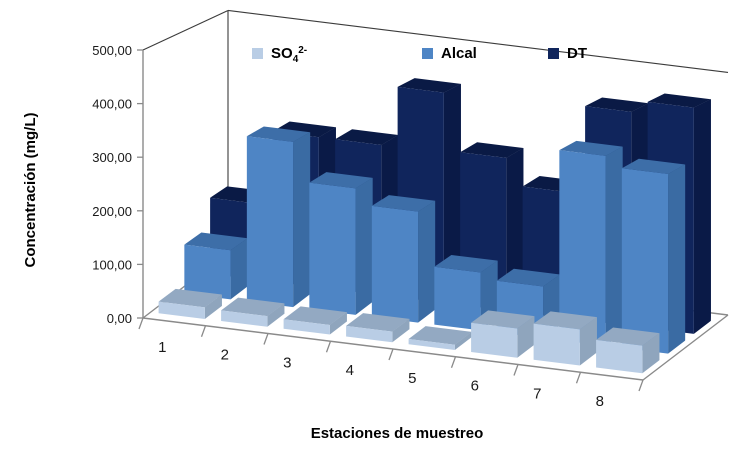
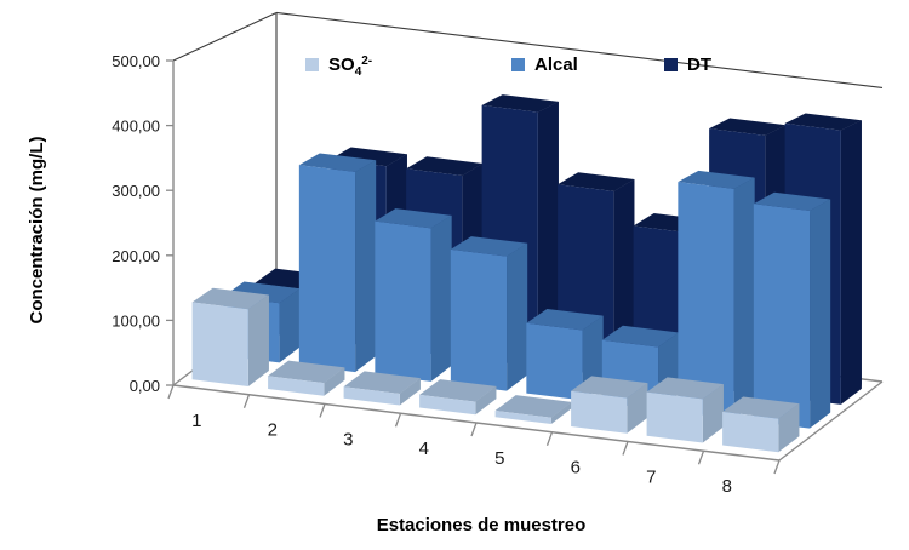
SO4 2-/1: 20 -> 120
DT/1: 150 -> 80
